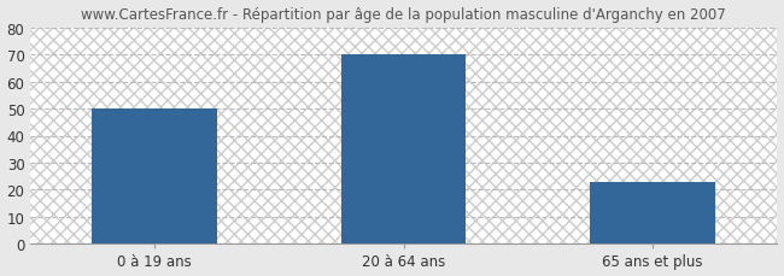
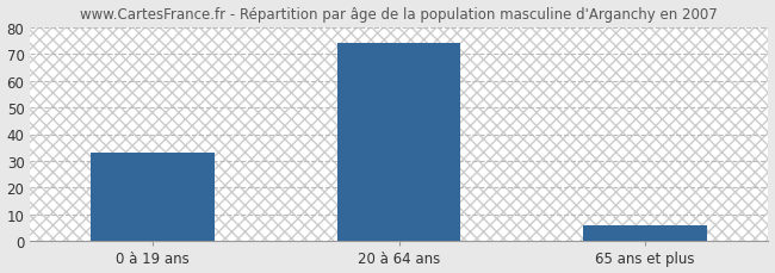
0 à 19 ans: 50 -> 33
20 à 64 ans: 70 -> 74
65 ans et plus: 23 -> 6
